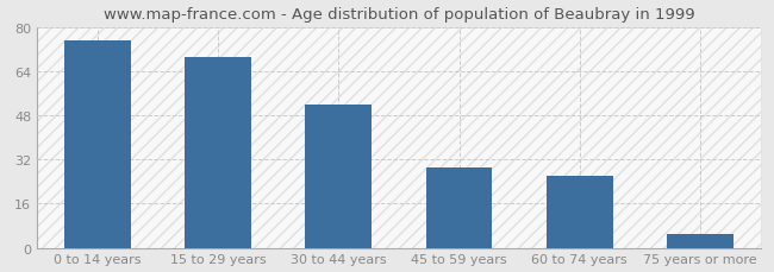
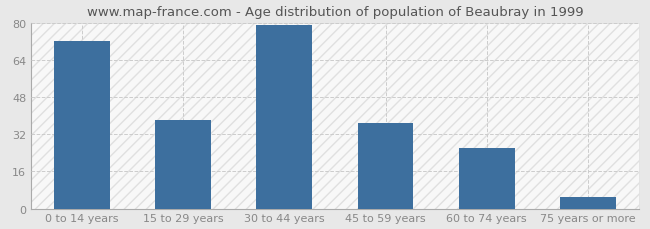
0 to 14 years: 75 -> 72
15 to 29 years: 69 -> 38
30 to 44 years: 52 -> 79
45 to 59 years: 29 -> 37
